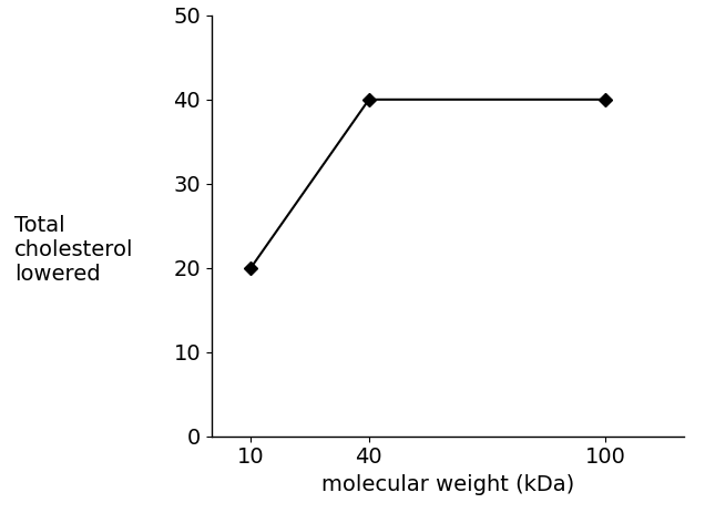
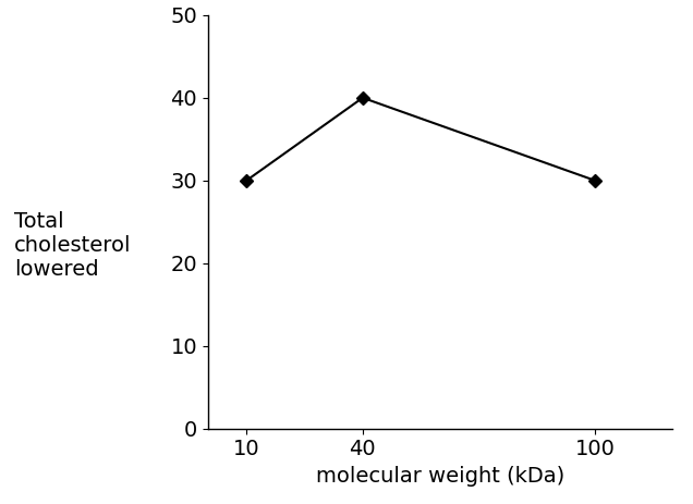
10: 20 -> 30
100: 40 -> 30
